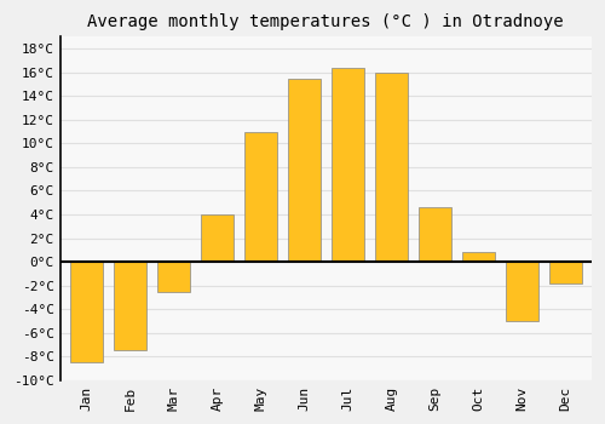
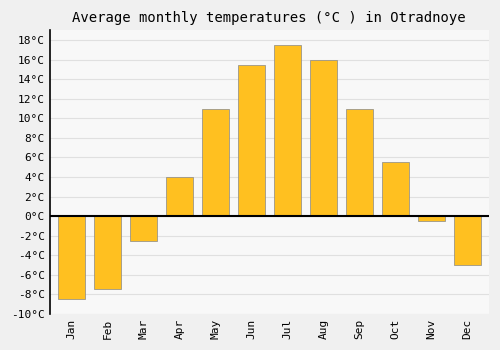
Jul: 16.4°C -> 17.5°C
Sep: 4.6°C -> 11.0°C
Oct: 0.8°C -> 5.5°C
Nov: -5.0°C -> -0.5°C
Dec: -1.8°C -> -5.0°C
